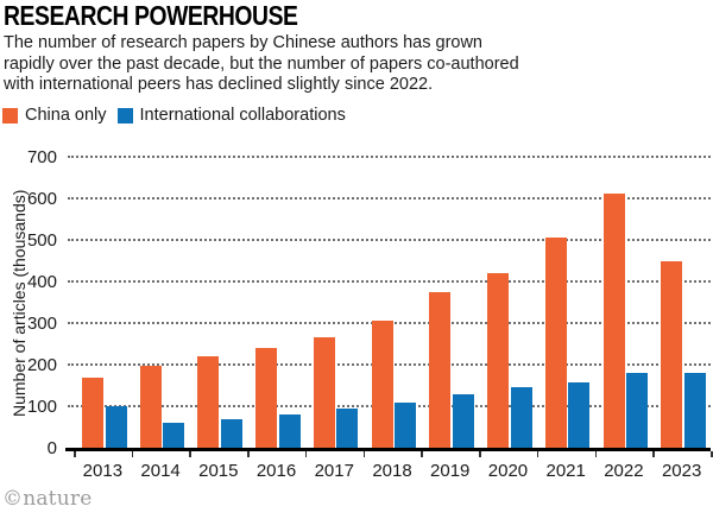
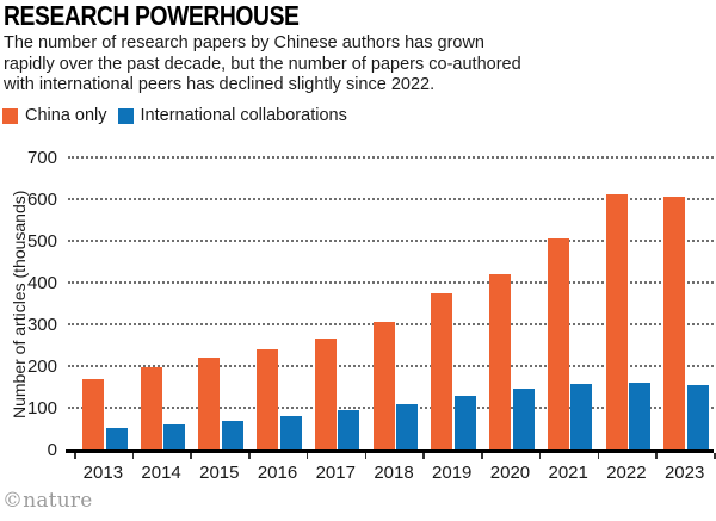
International collaborations/2013: 100 -> 50
International collaborations/2022: 180 -> 160
China only/2023: 450 -> 610
International collaborations/2023: 180 -> 150
